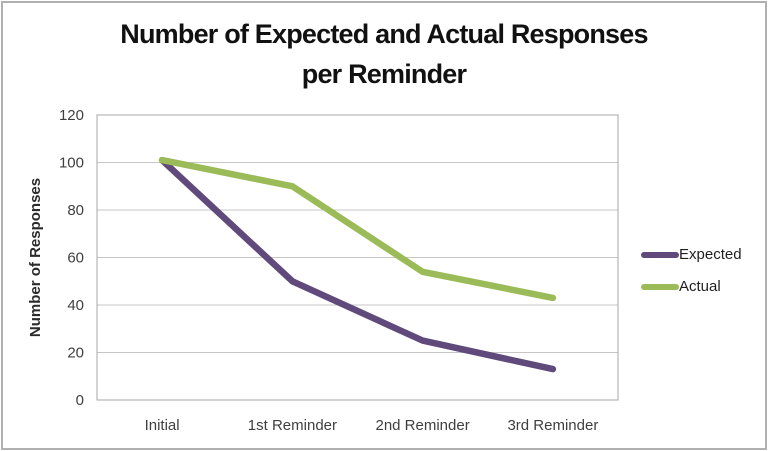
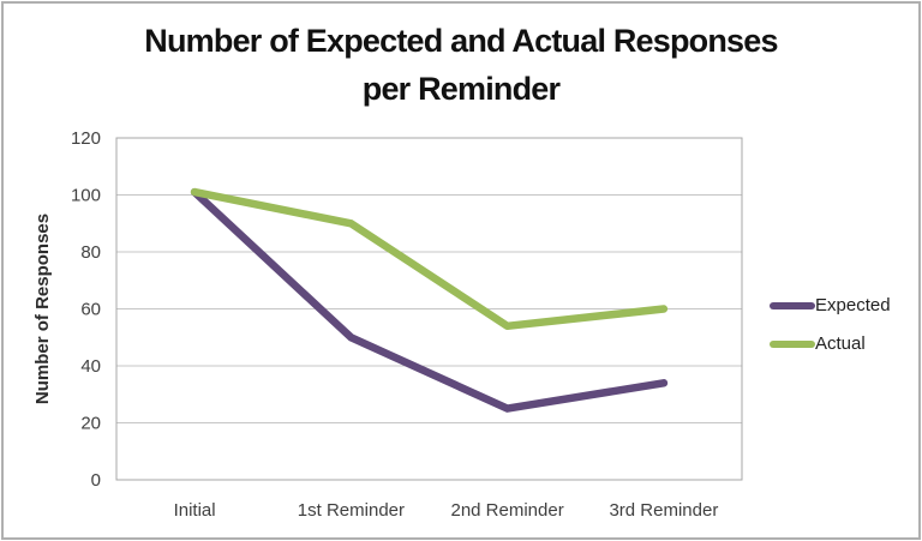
Expected/3rd Reminder: 13 -> 34
Actual/3rd Reminder: 43 -> 60
